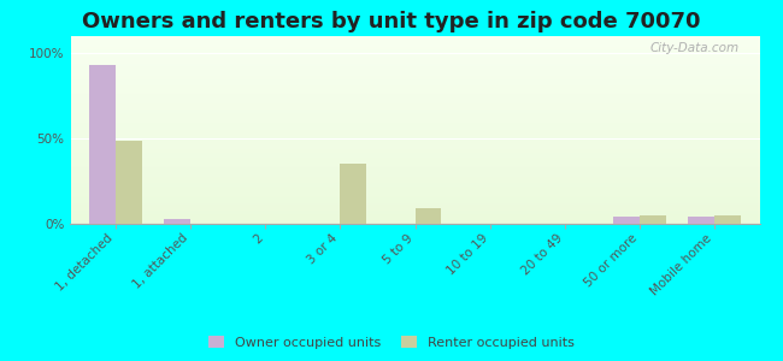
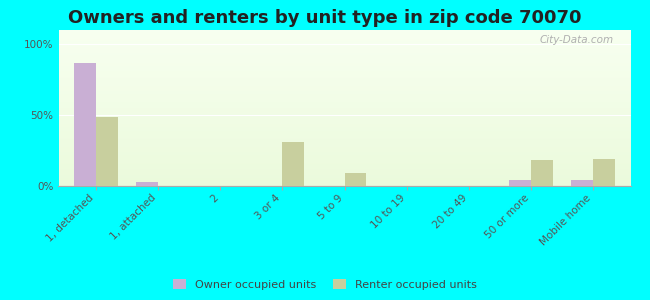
Owner occupied units/1, detached: 93% -> 87%
Renter occupied units/3 or 4: 35% -> 31%
Renter occupied units/50 or more: 5% -> 18%
Renter occupied units/Mobile home: 5% -> 19%
